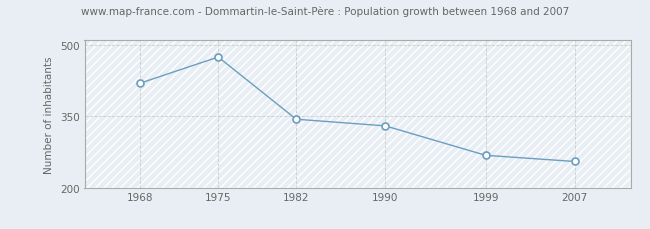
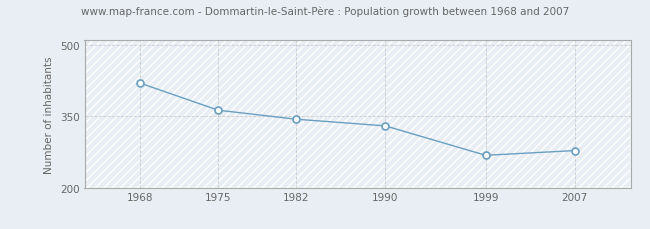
1975: 475 -> 363
2007: 255 -> 278
